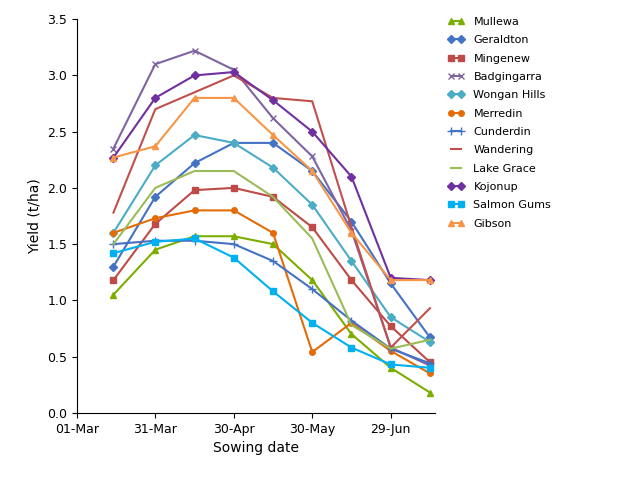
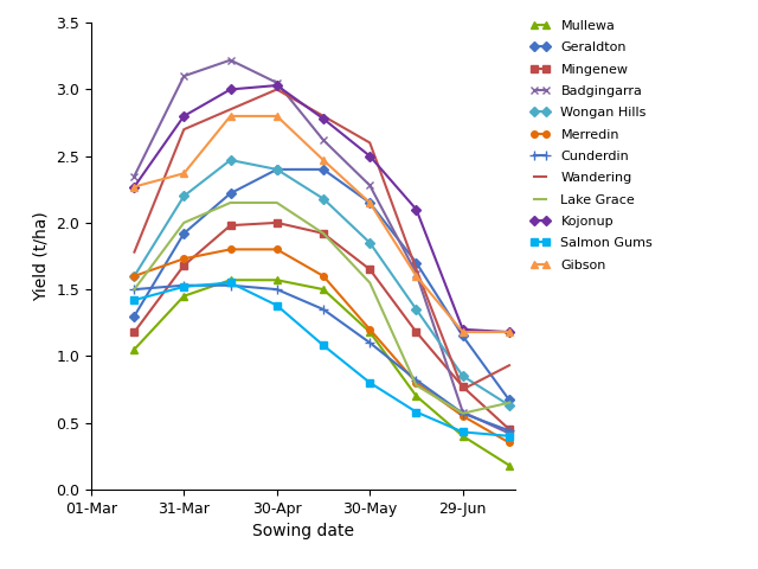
Merredin/30-May: 0.54 -> 1.20
Wandering/30-May: 2.77 -> 2.60
Wandering/29-Jun: 0.58 -> 0.75
